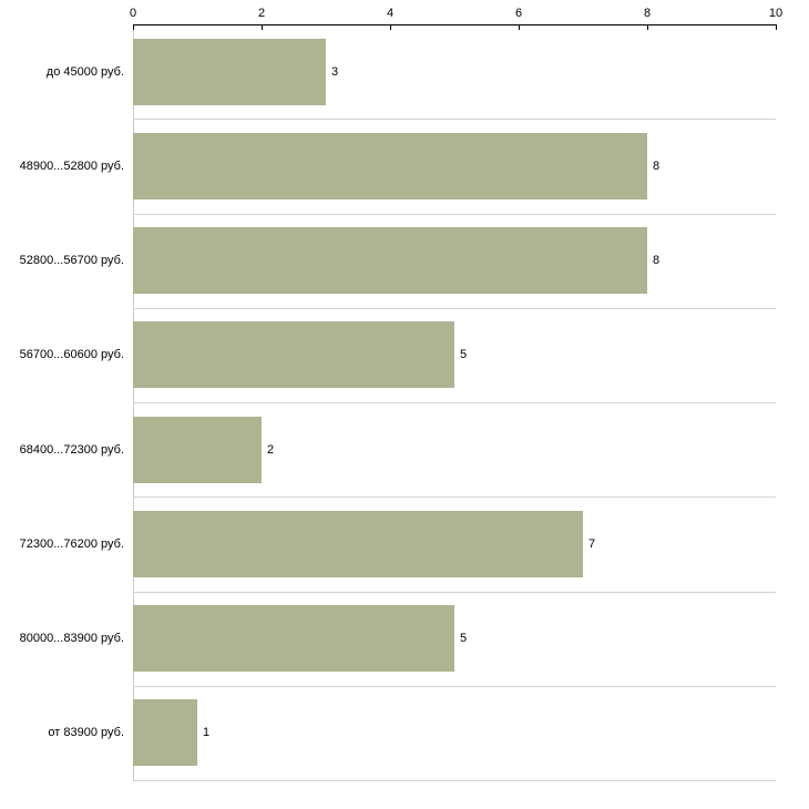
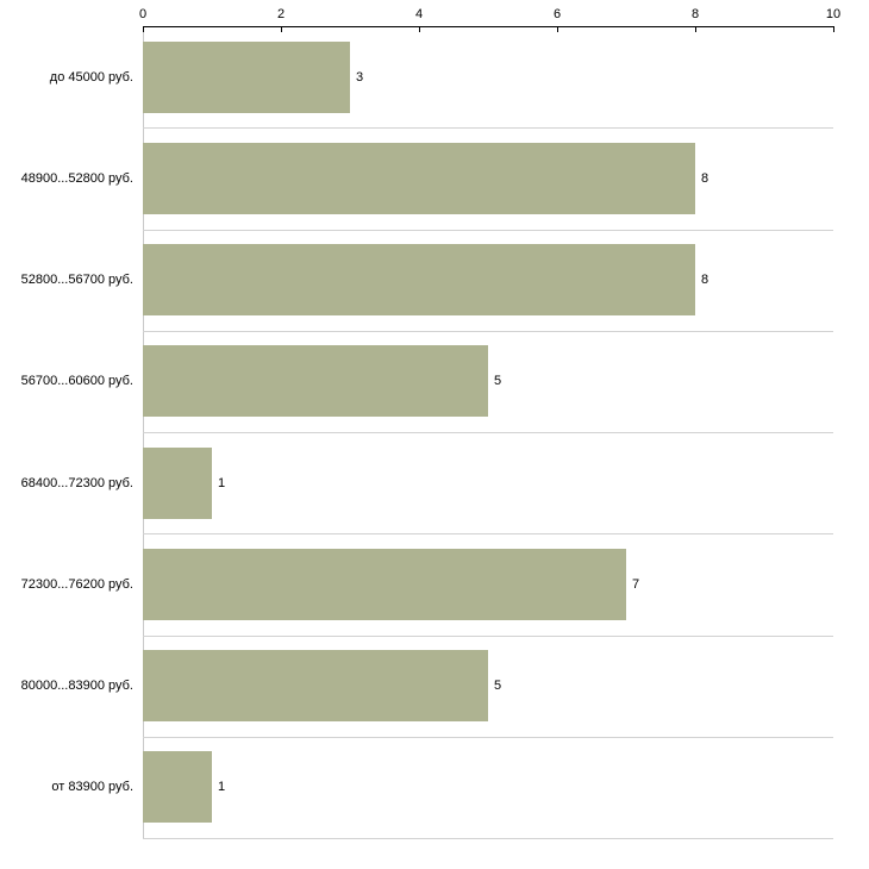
68400...72300 руб.: 2 -> 1
